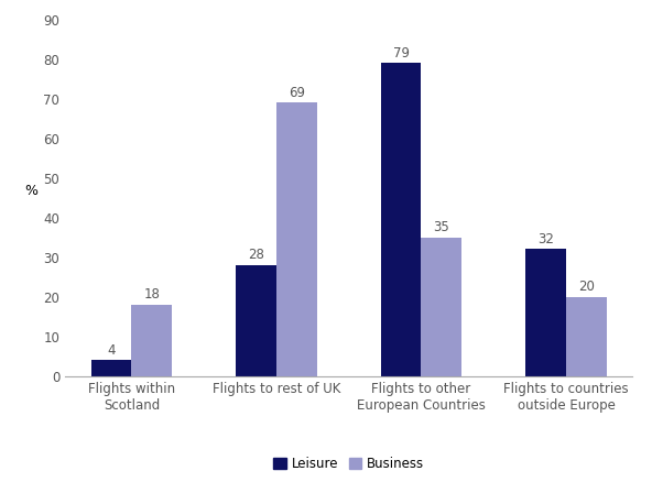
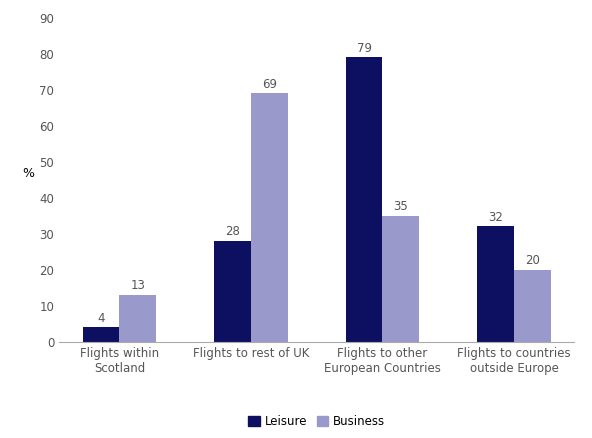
Business/Flights within Scotland: 18 -> 13
